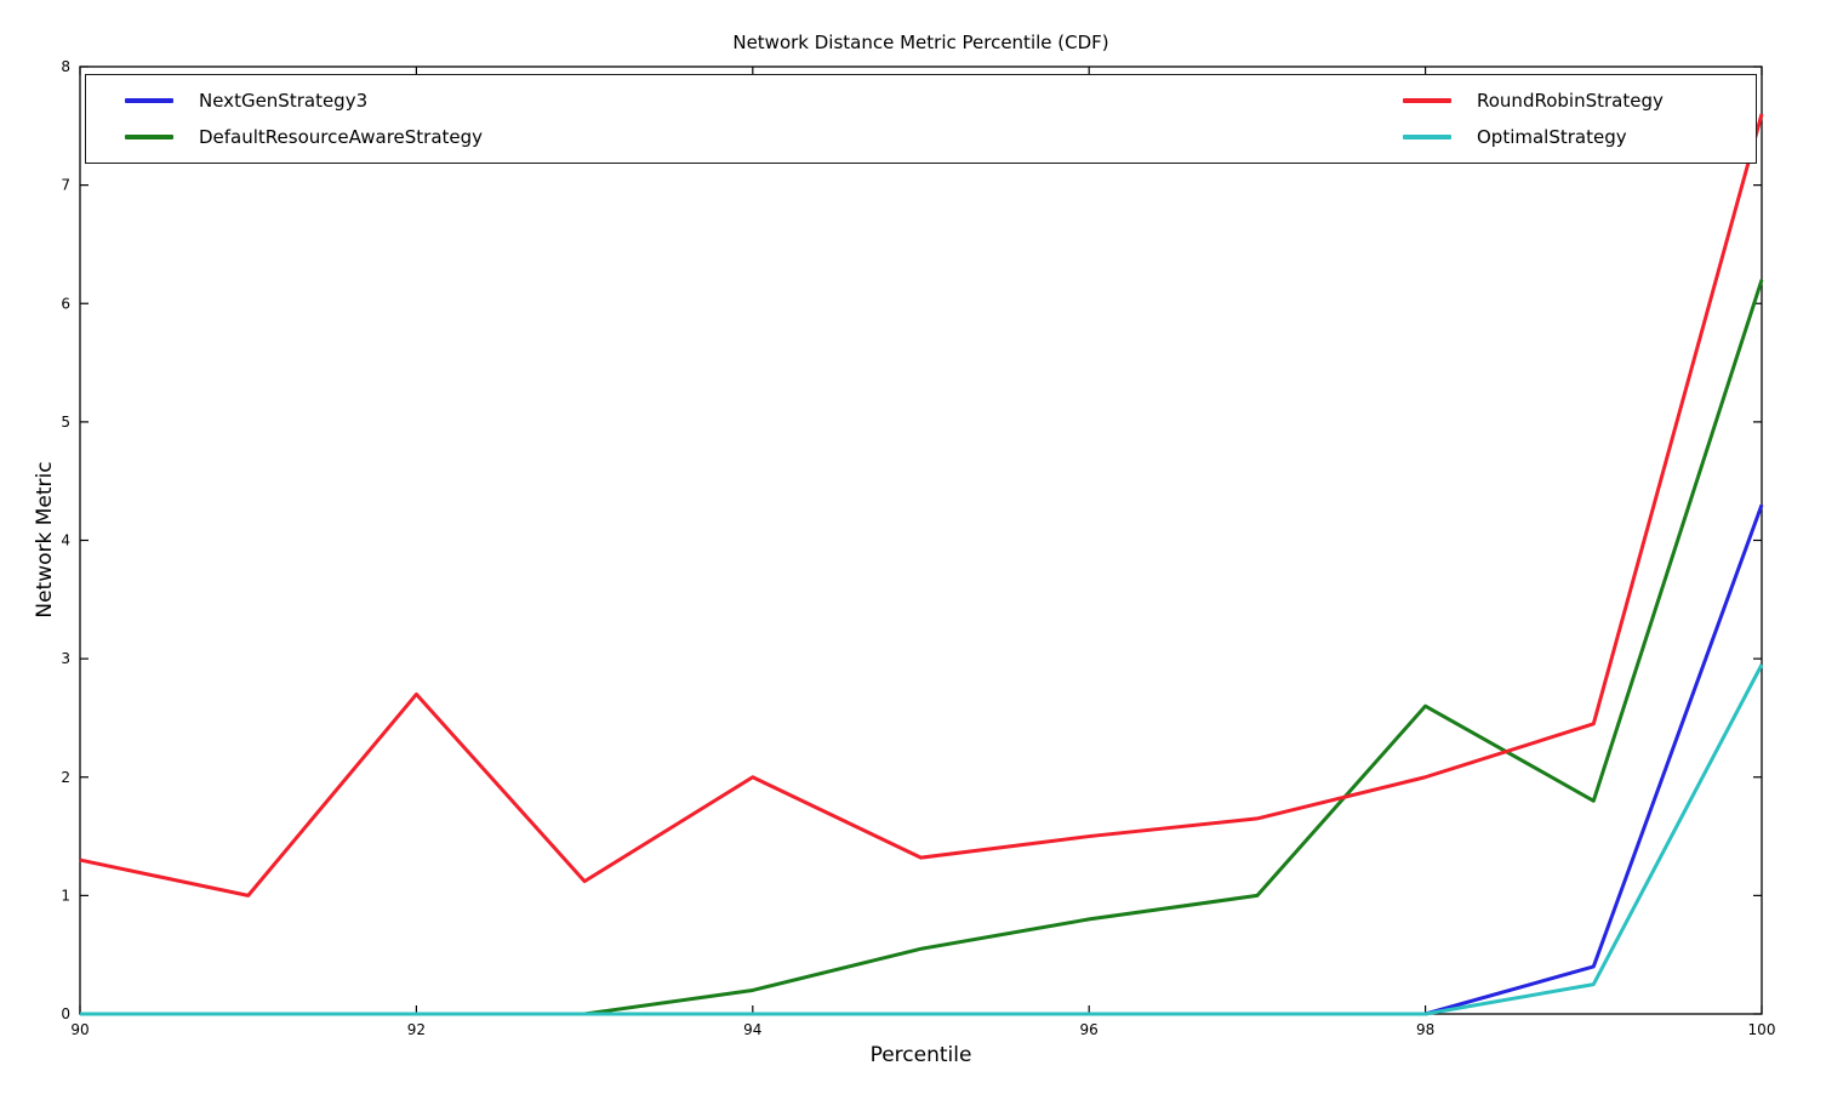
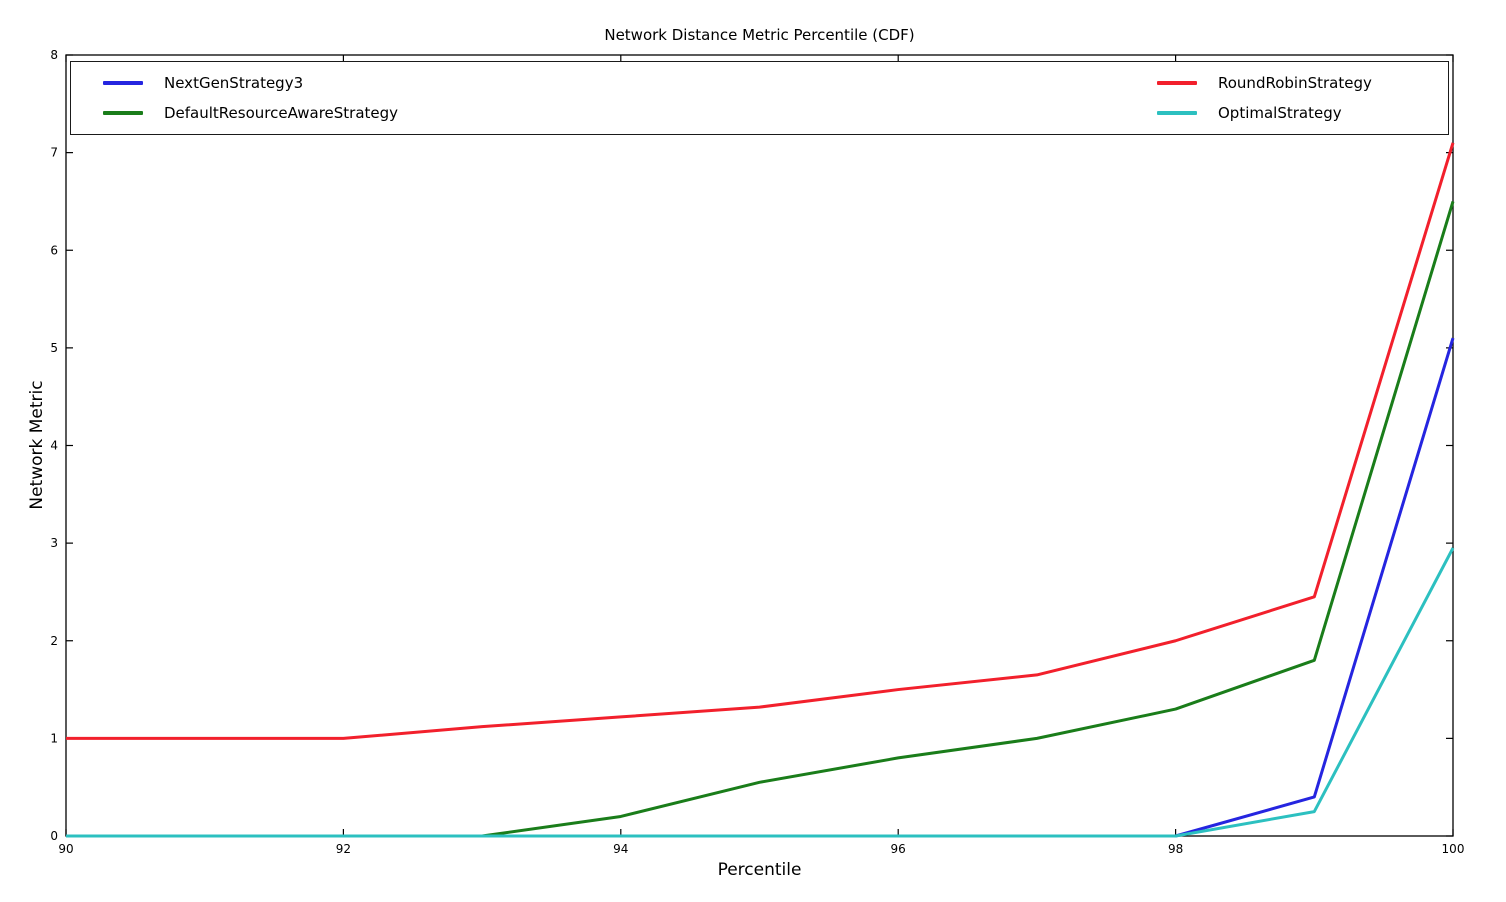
RoundRobinStrategy/90: 1.3 -> 1.0
RoundRobinStrategy/92: 2.7 -> 1.0
RoundRobinStrategy/94: 2.0 -> 1.2
DefaultResourceAwareStrategy/98: 2.6 -> 1.3
NextGenStrategy3/100: 4.3 -> 5.1
DefaultResourceAwareStrategy/100: 6.2 -> 6.5
RoundRobinStrategy/100: 7.6 -> 7.1
